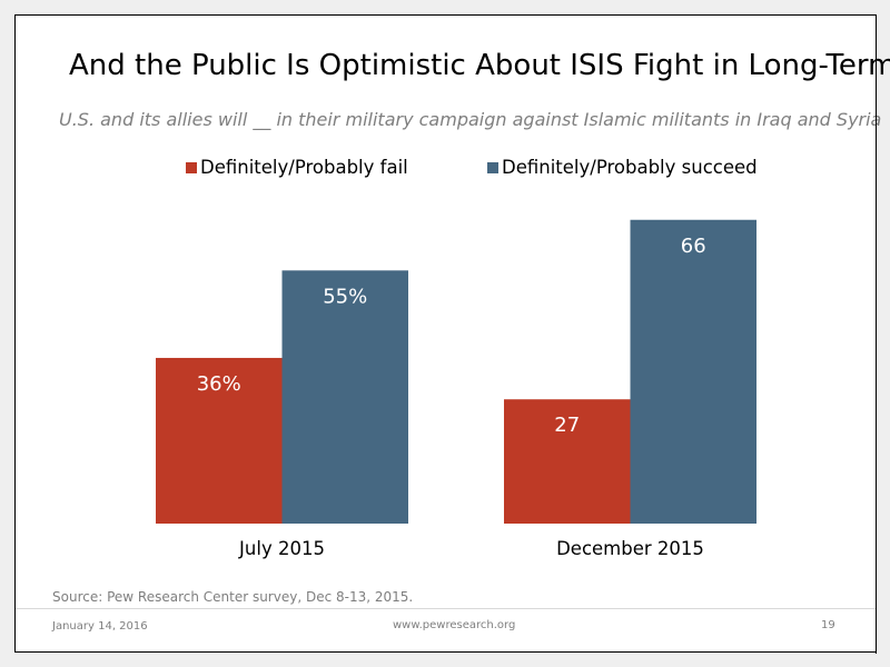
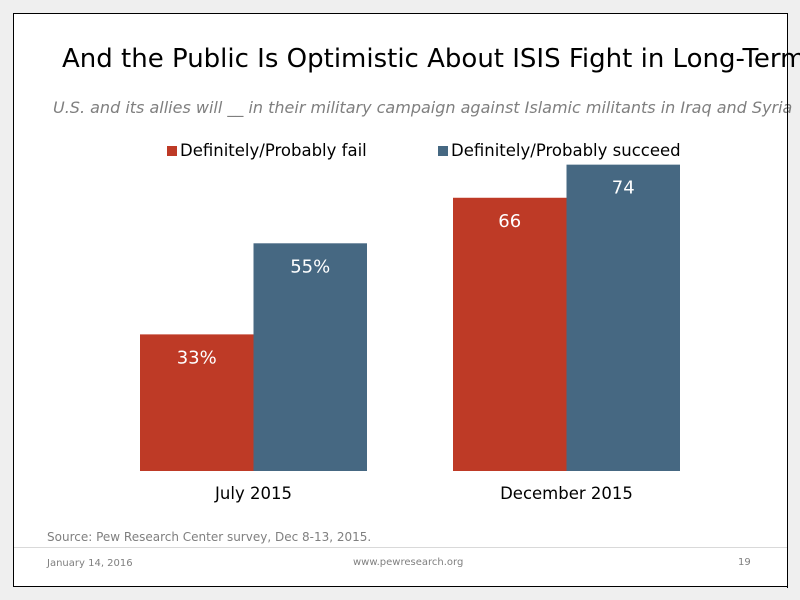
Definitely/Probably fail/July 2015: 36% -> 33%
Definitely/Probably fail/December 2015: 27 -> 66
Definitely/Probably succeed/December 2015: 66 -> 74
